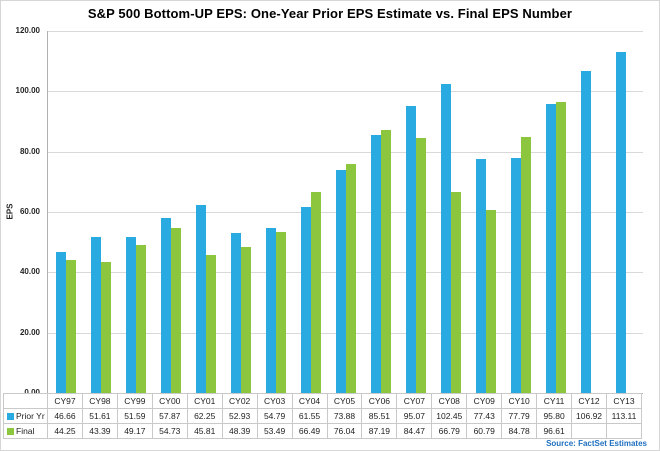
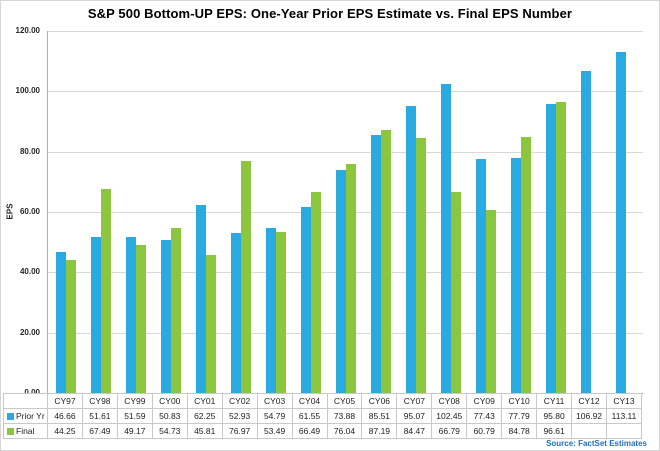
Final/CY98: 43.39 -> 67.49
Prior Yr/CY00: 57.87 -> 50.83
Final/CY02: 48.39 -> 76.97
